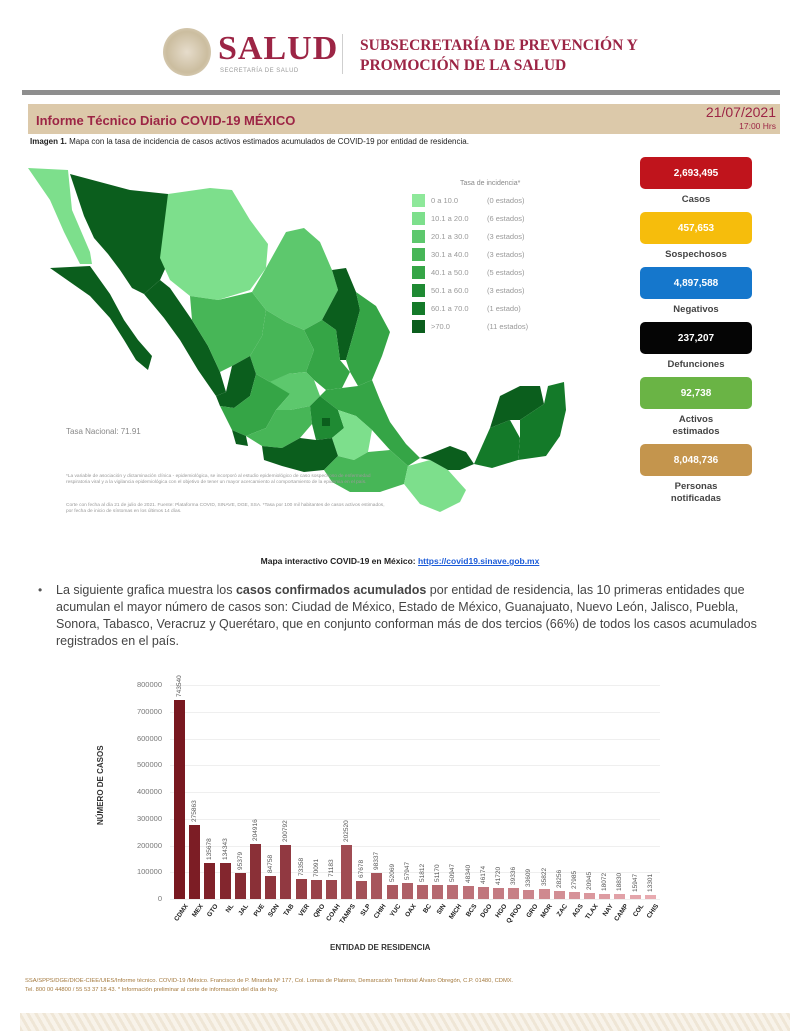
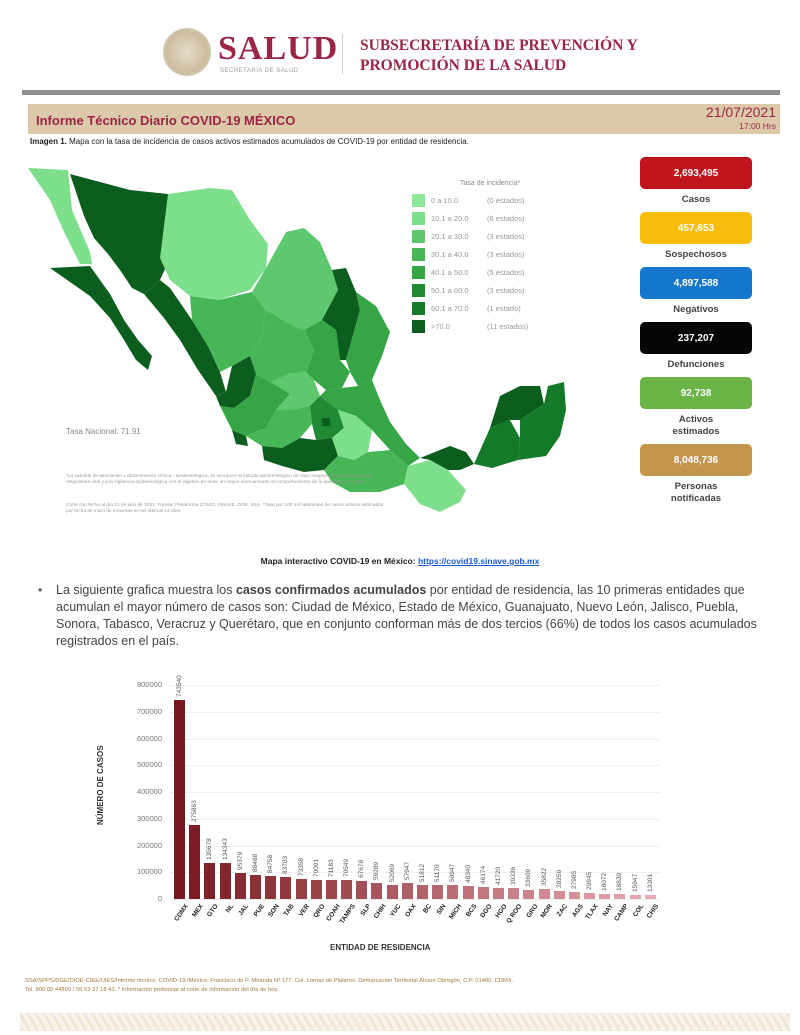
PUE: 204916 -> 88488
TAB: 200792 -> 83703
TAMPS: 202520 -> 70549
CHIH: 98337 -> 59289
